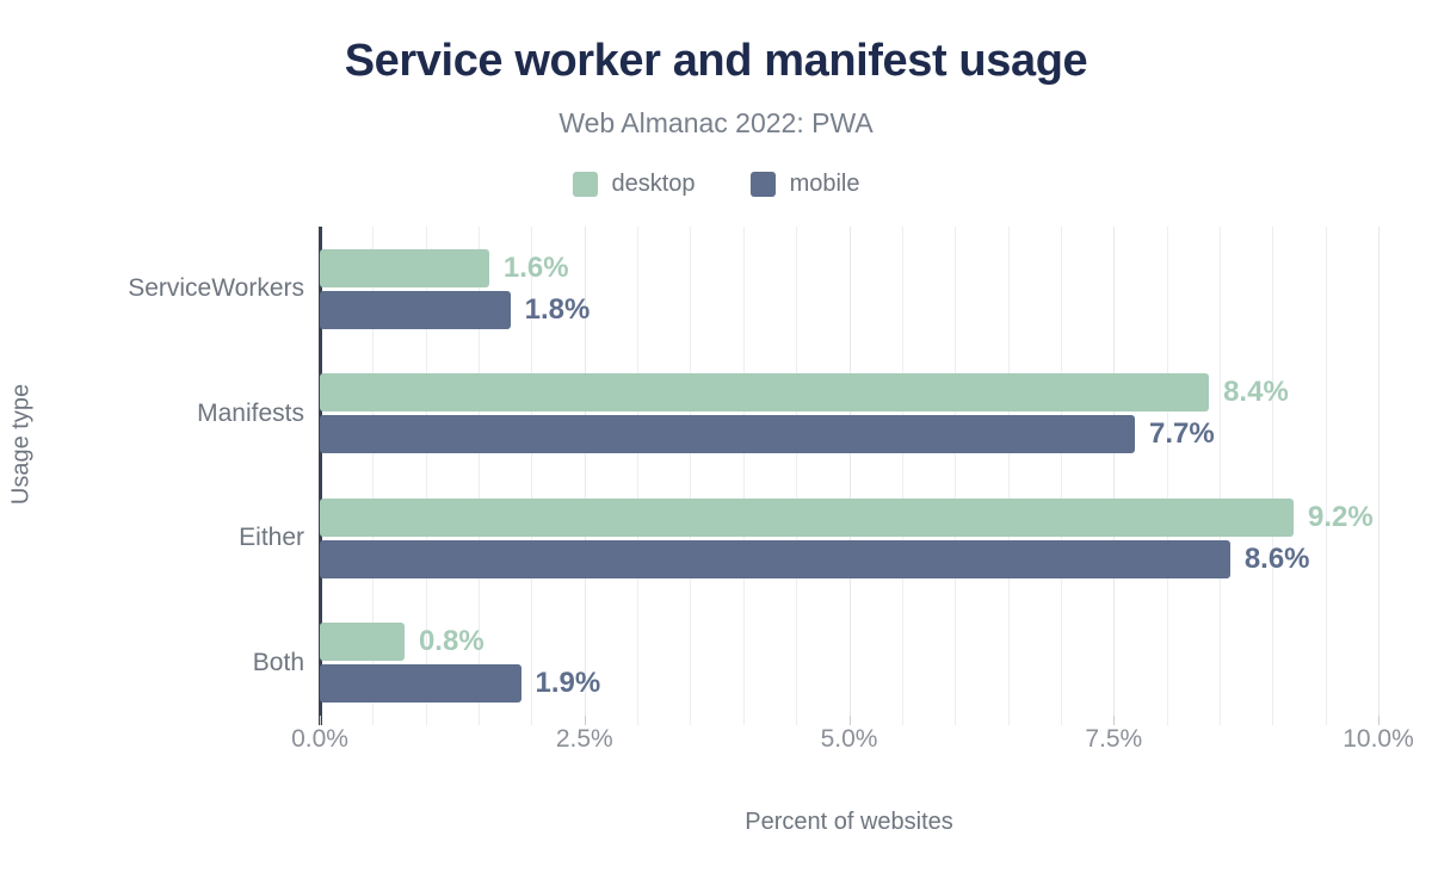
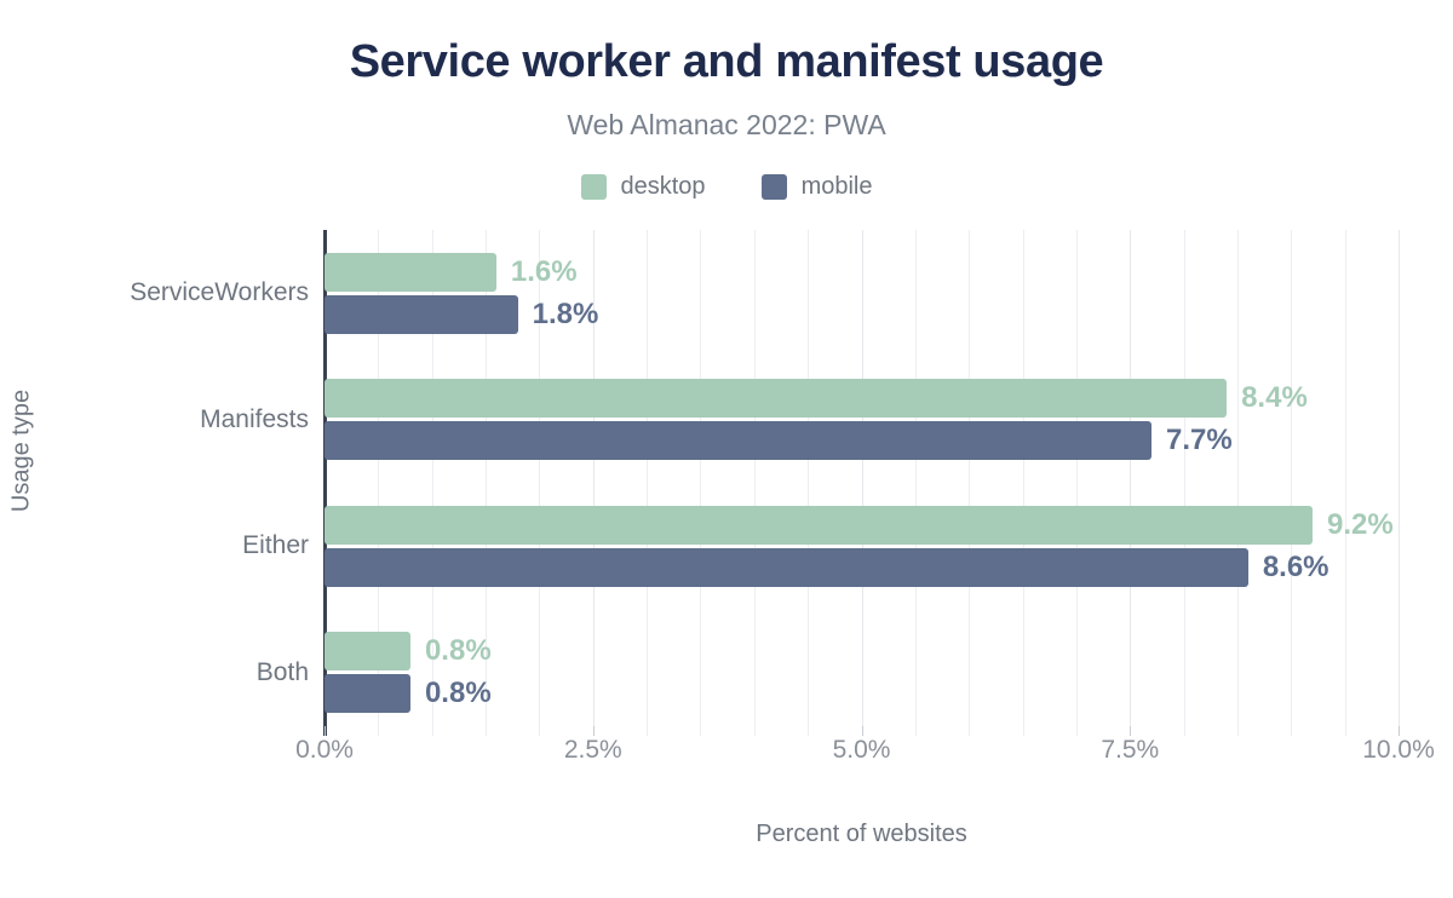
mobile/Both: 1.9% -> 0.8%
